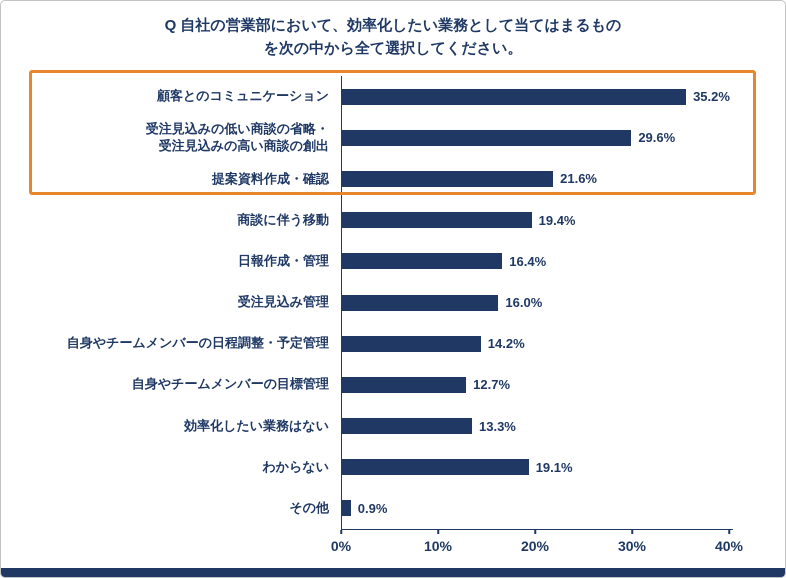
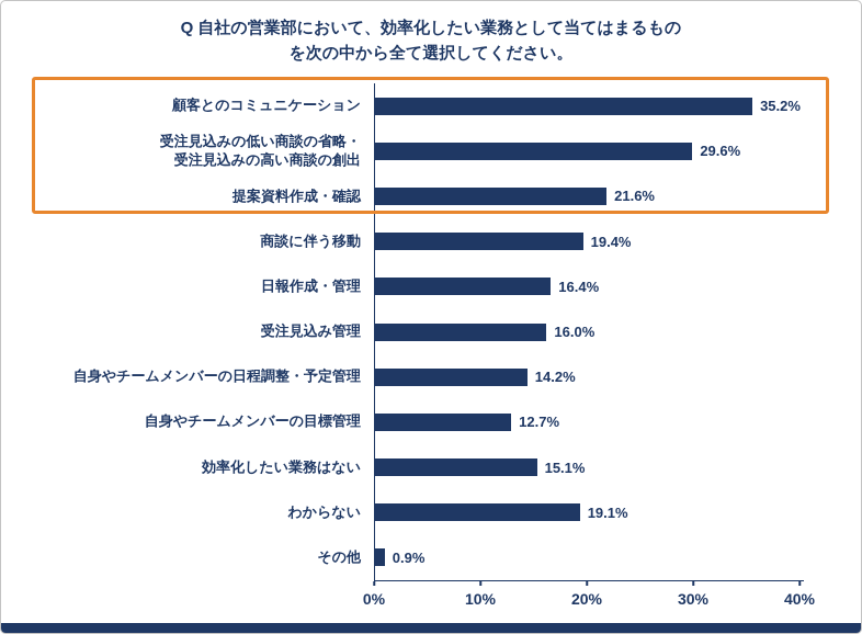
効率化したい業務はない: 13.3% -> 15.1%
